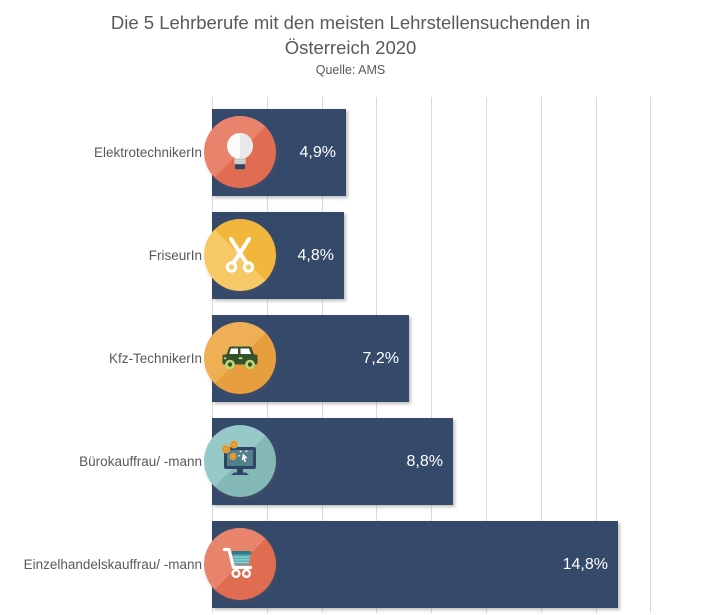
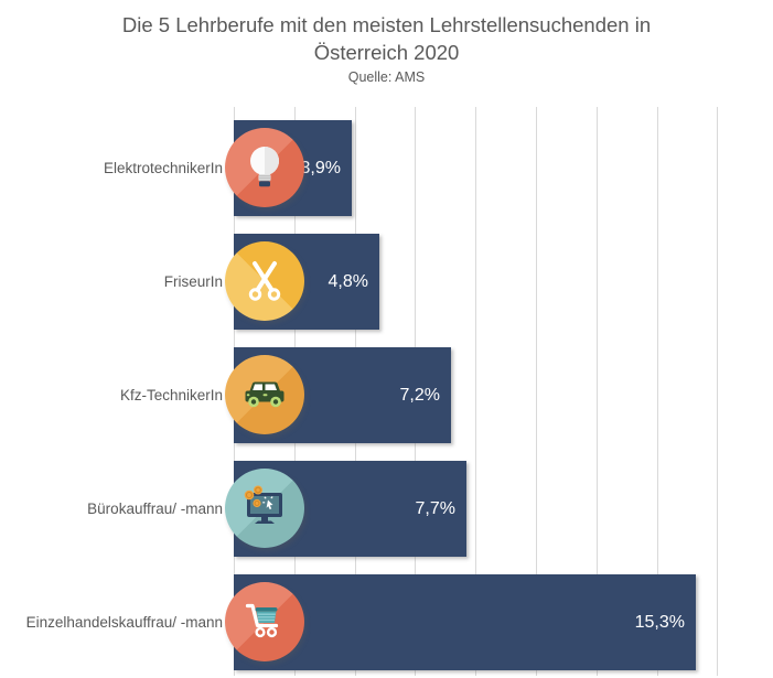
ElektrotechnikerIn: 4,9% -> 3,9%
Bürokauffrau/ -mann: 8,8% -> 7,7%
Einzelhandelskauffrau/ -mann: 14,8% -> 15,3%
